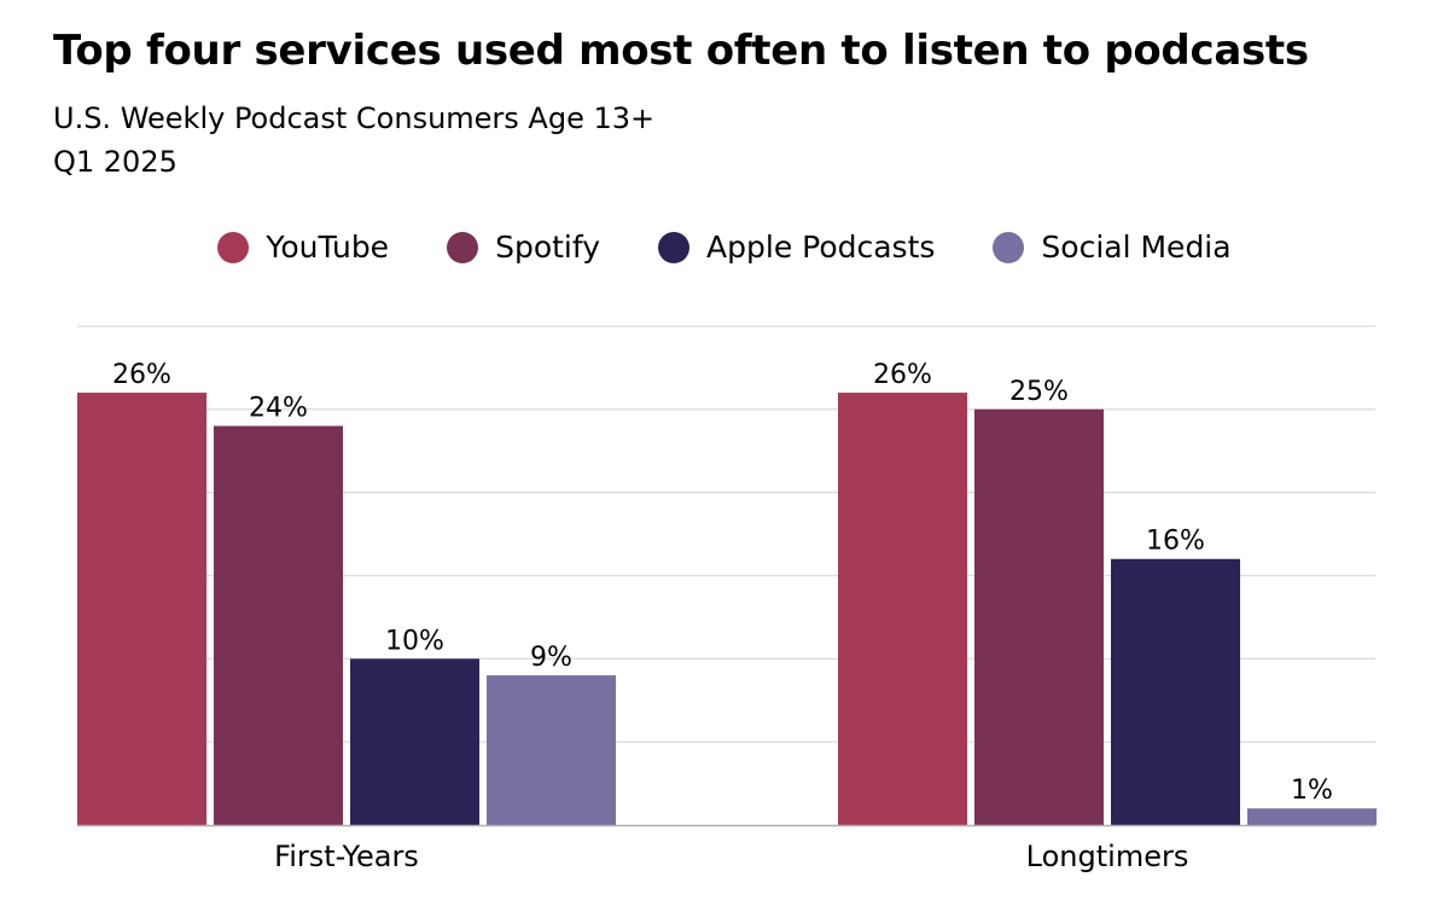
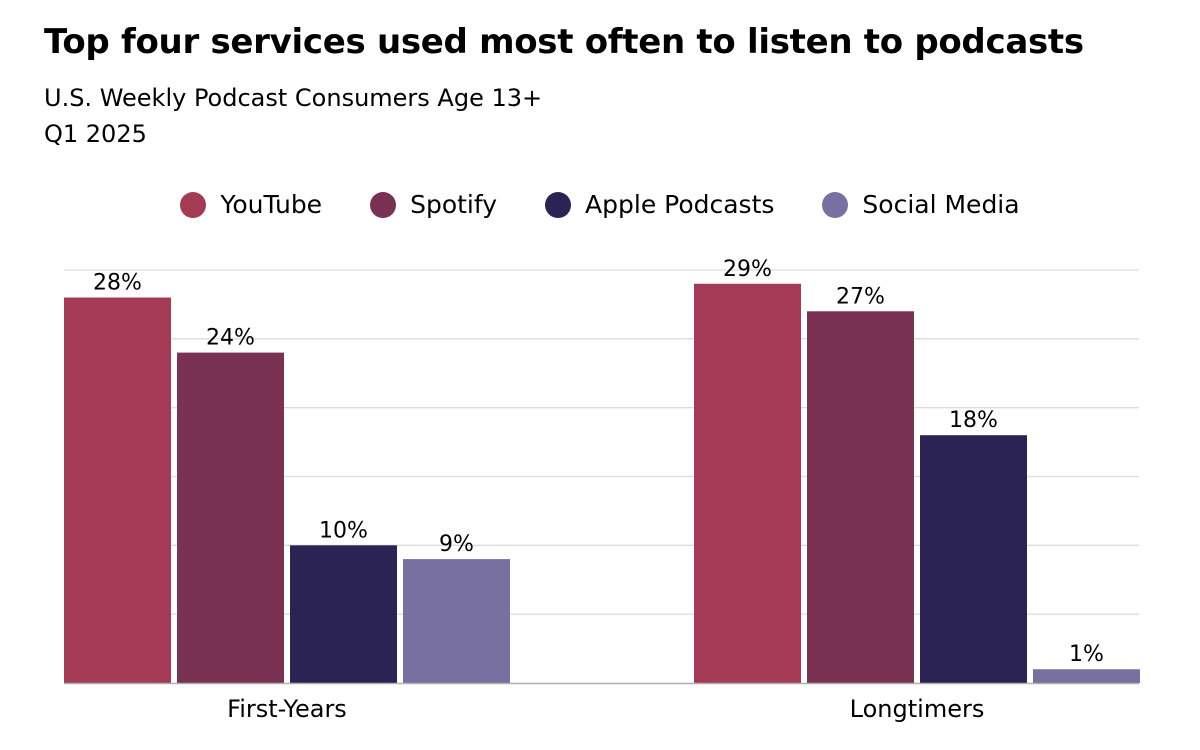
YouTube/First-Years: 26% -> 28%
YouTube/Longtimers: 26% -> 29%
Spotify/Longtimers: 25% -> 27%
Apple Podcasts/Longtimers: 16% -> 18%
